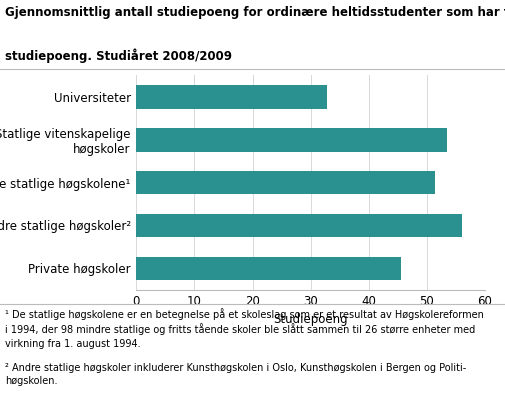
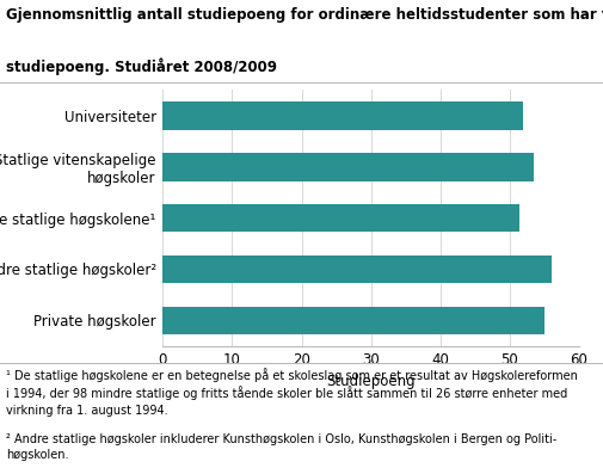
Universiteter: 32.8 -> 52.0
Private høgskoler: 45.6 -> 55.0
